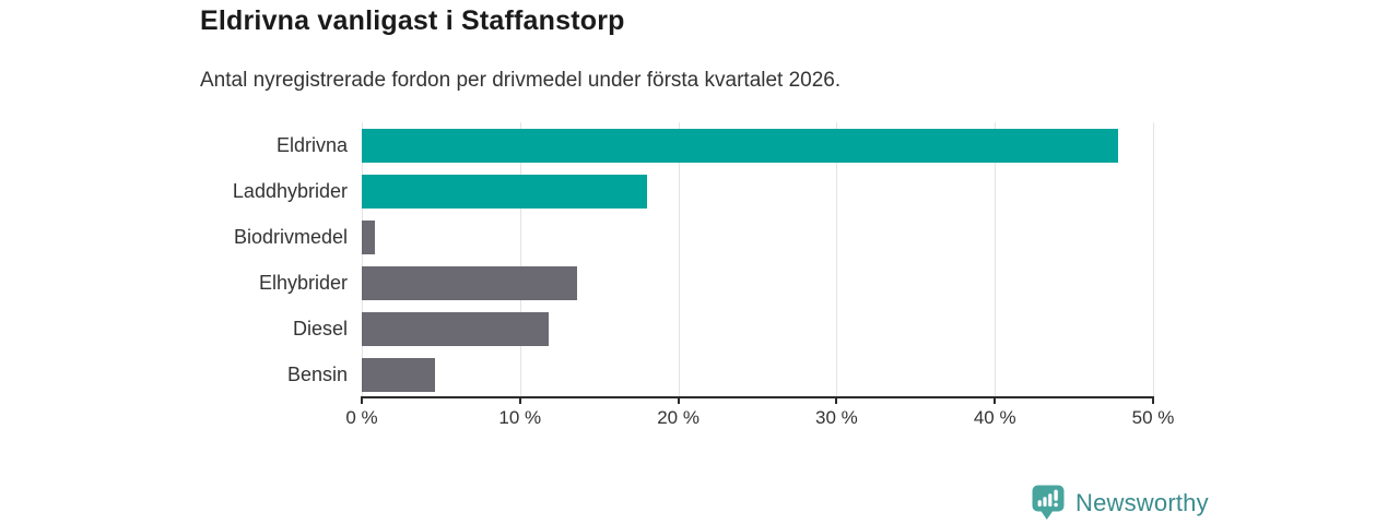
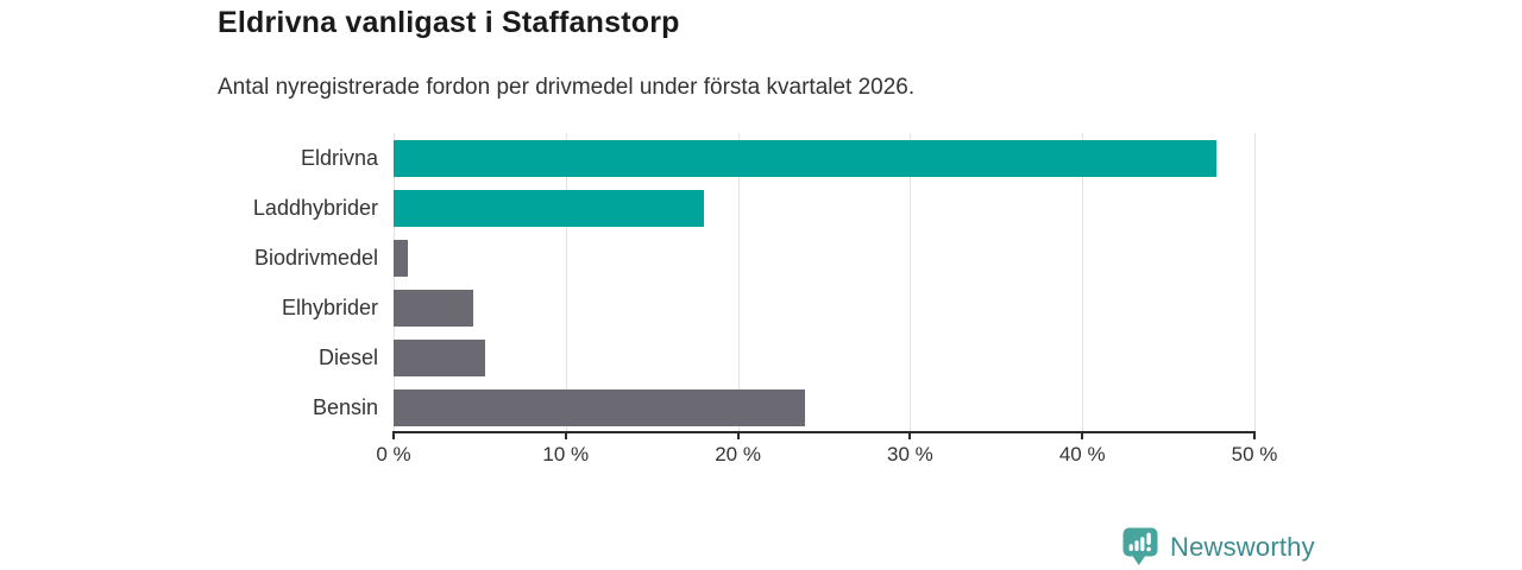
Elhybrider: 13.6% -> 4.6%
Diesel: 11.8% -> 5.3%
Bensin: 4.6% -> 23.9%
